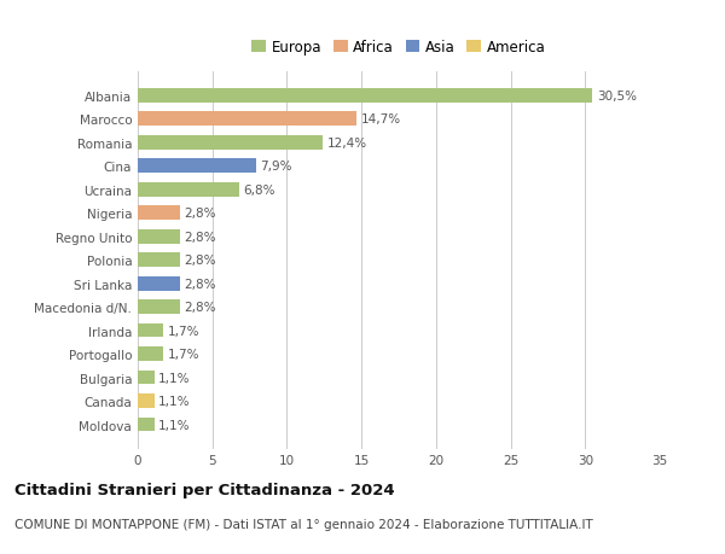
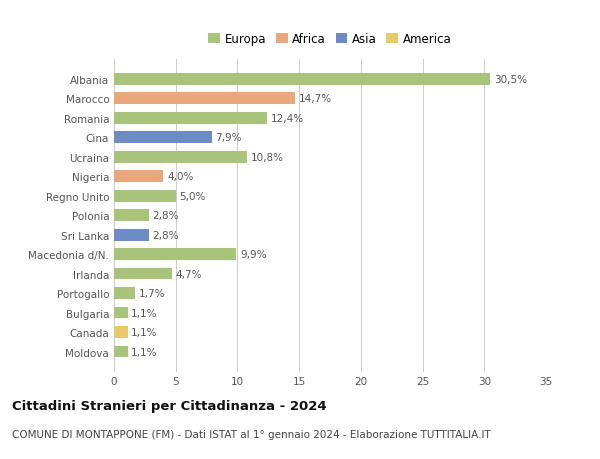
Ucraina: 6,8% -> 10,8%
Nigeria: 2,8% -> 4,0%
Regno Unito: 2,8% -> 5,0%
Macedonia d/N.: 2,8% -> 9,9%
Irlanda: 1,7% -> 4,7%
